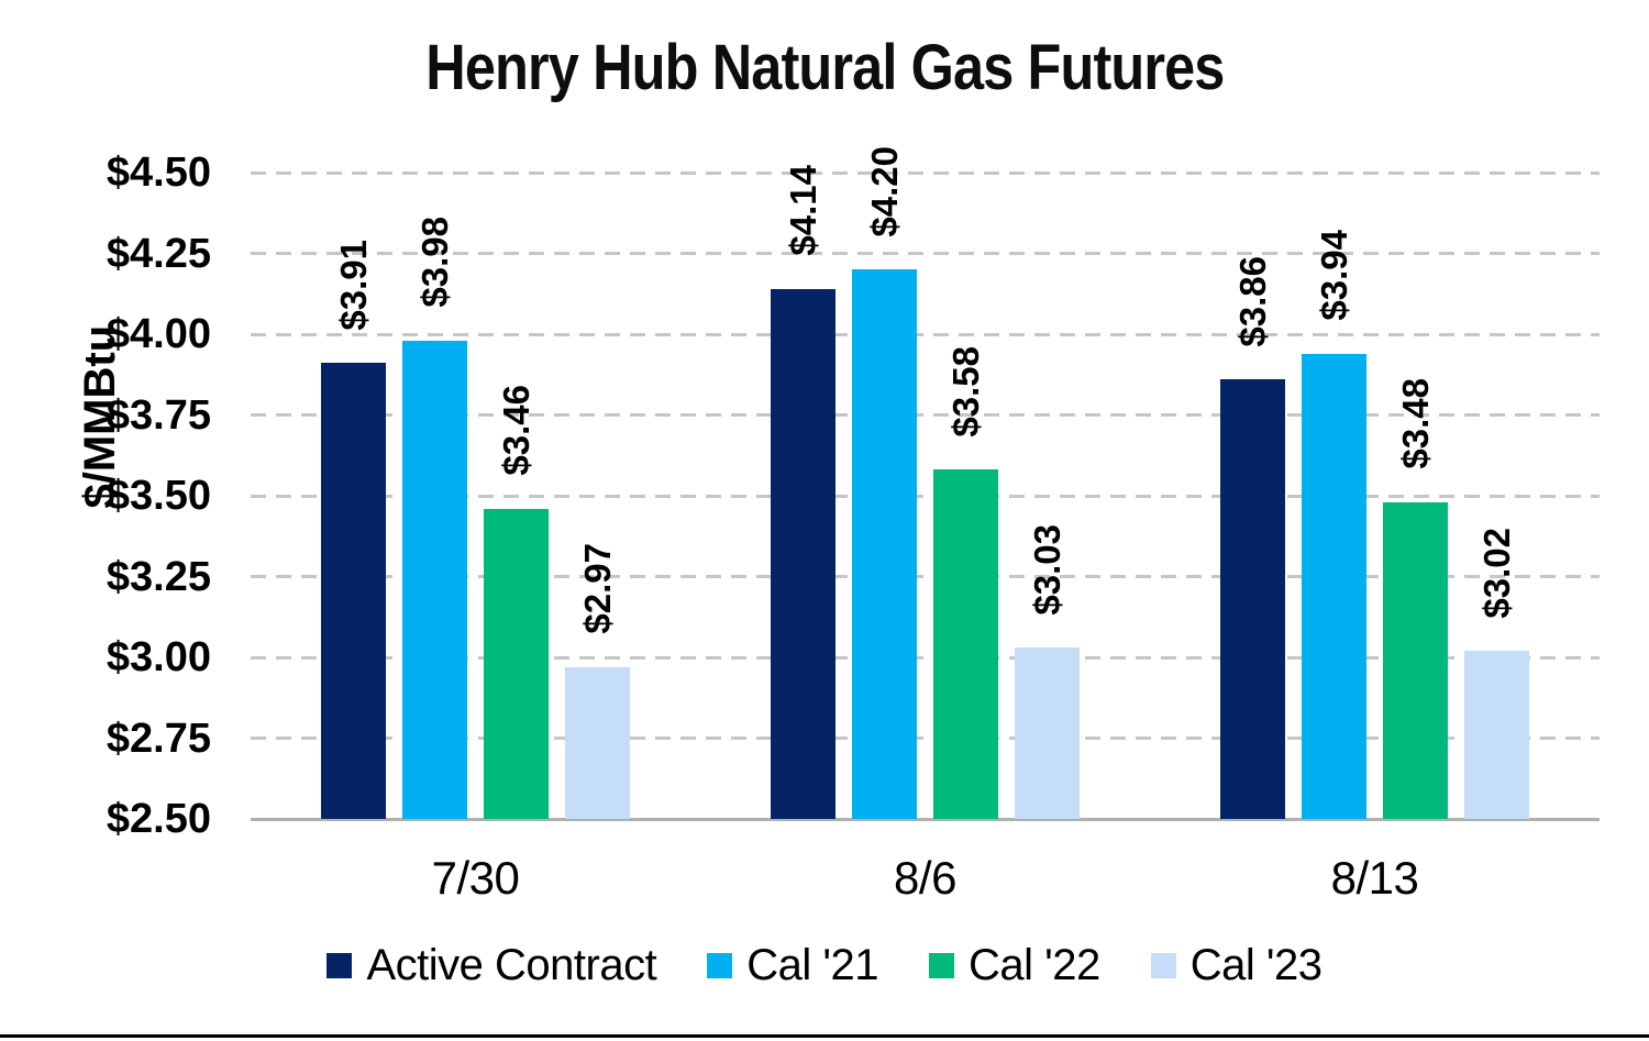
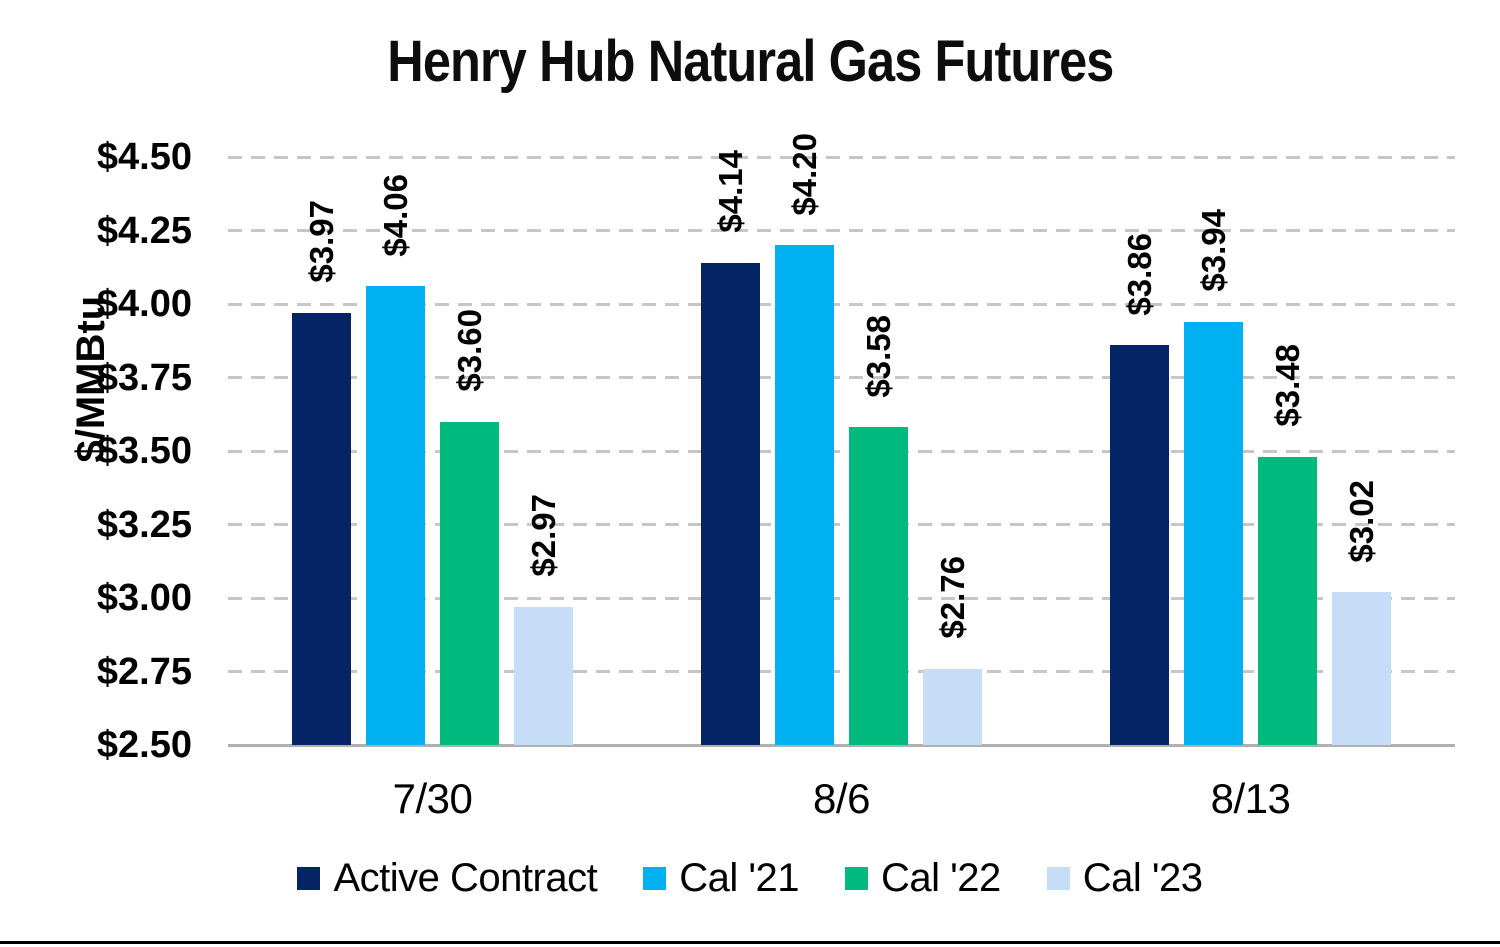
Active Contract/7/30: $3.91 -> $3.97
Cal '21/7/30: $3.98 -> $4.06
Cal '22/7/30: $3.46 -> $3.60
Cal '23/8/6: $3.03 -> $2.76
